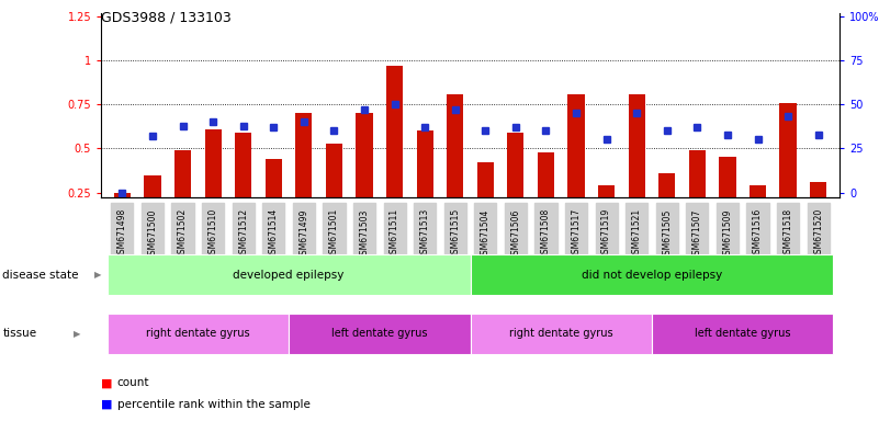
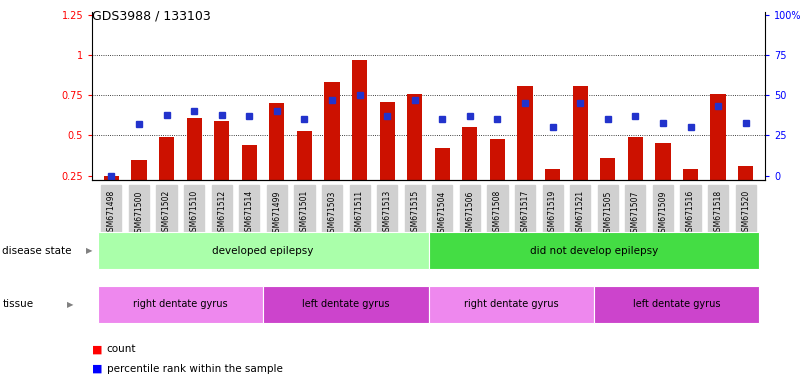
GSM671503: 0.70 -> 0.83
GSM671513: 0.60 -> 0.71
GSM671515: 0.81 -> 0.76
GSM671506: 0.59 -> 0.55
